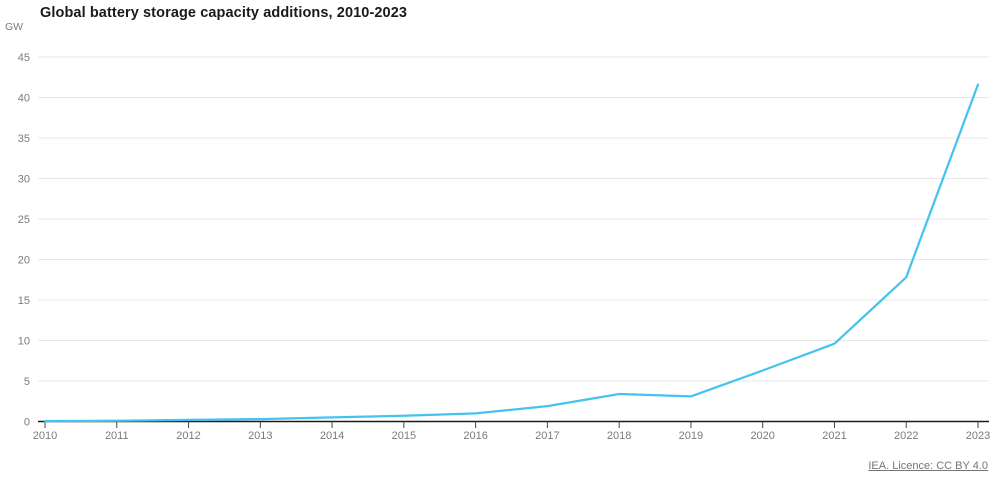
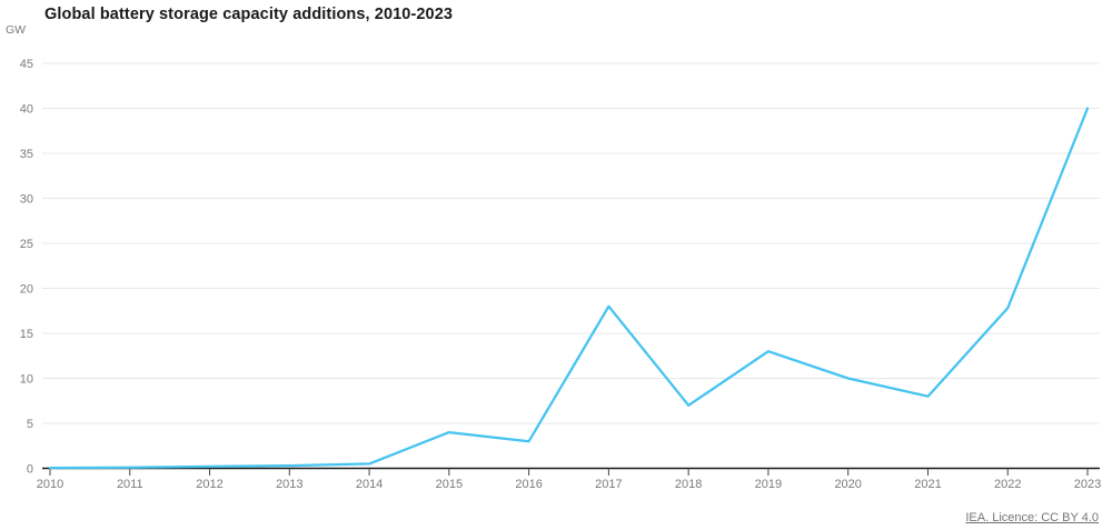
2015: 1 -> 4
2016: 1 -> 3
2017: 2 -> 18
2018: 3 -> 7
2019: 3 -> 13
2020: 6 -> 10
2021: 10 -> 8
2023: 42 -> 40
